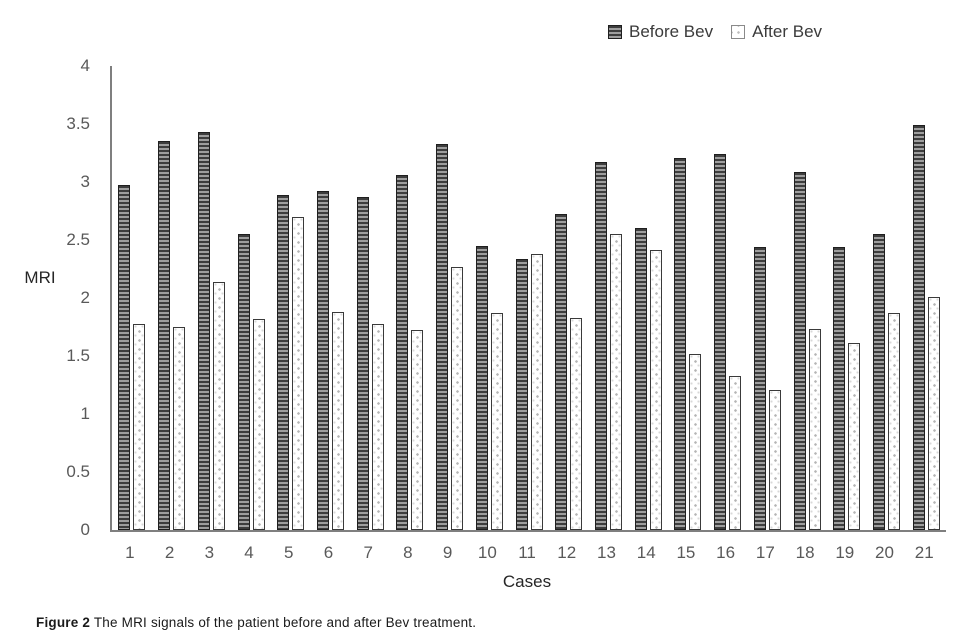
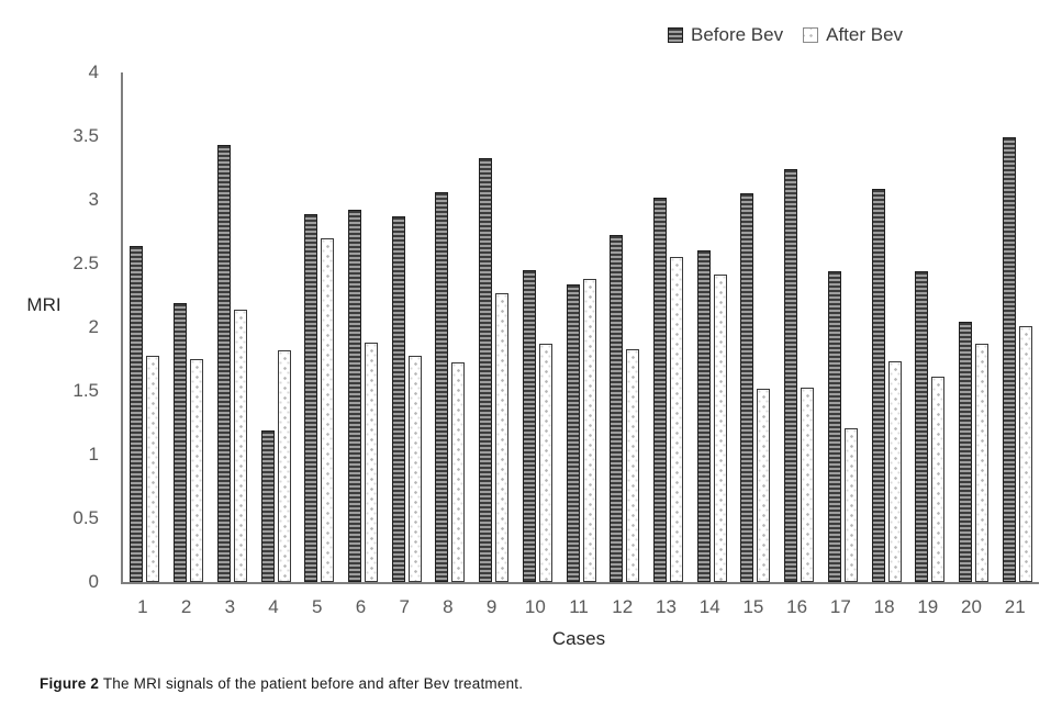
Before Bev/1: 2.97 -> 2.64
Before Bev/2: 3.35 -> 2.19
Before Bev/4: 2.55 -> 1.19
Before Bev/13: 3.17 -> 3.02
Before Bev/15: 3.21 -> 3.05
After Bev/16: 1.33 -> 1.53
Before Bev/20: 2.55 -> 2.04
